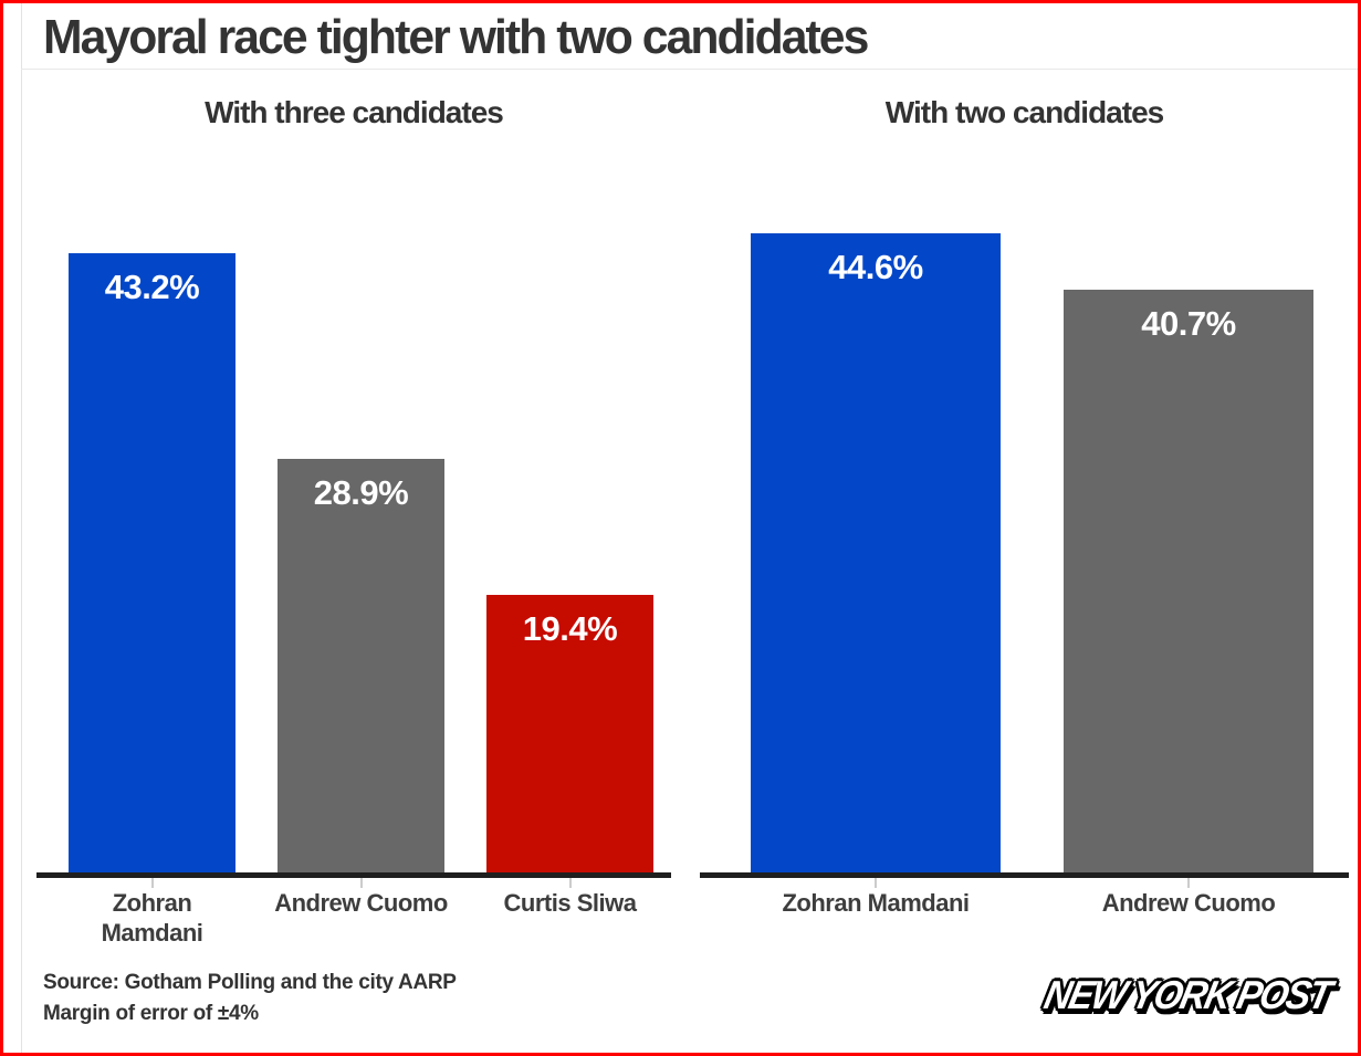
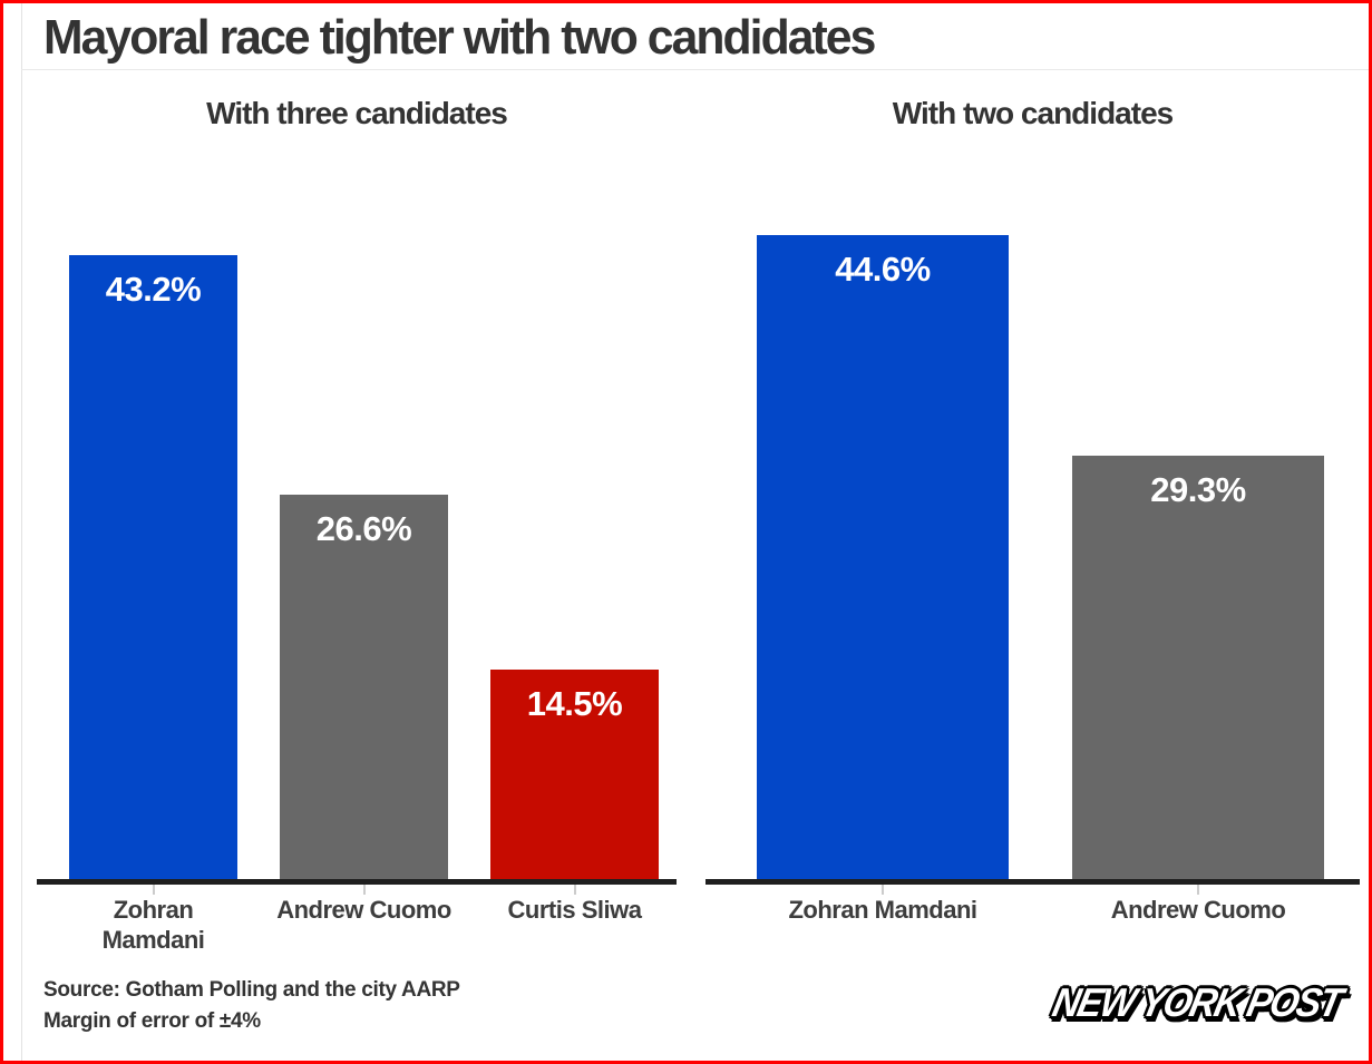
With three candidates/Andrew Cuomo: 28.9% -> 26.6%
With three candidates/Curtis Sliwa: 19.4% -> 14.5%
With two candidates/Andrew Cuomo: 40.7% -> 29.3%
